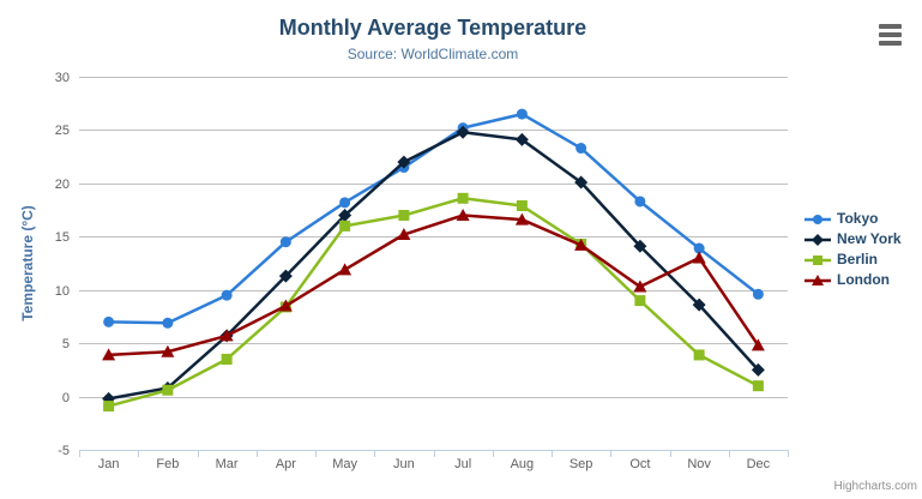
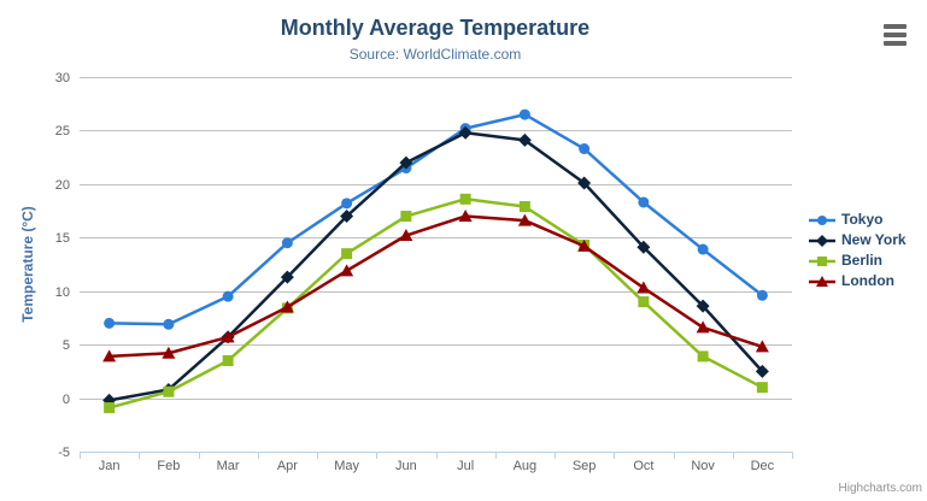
Berlin/May: 16 -> 14
London/Nov: 13 -> 7
